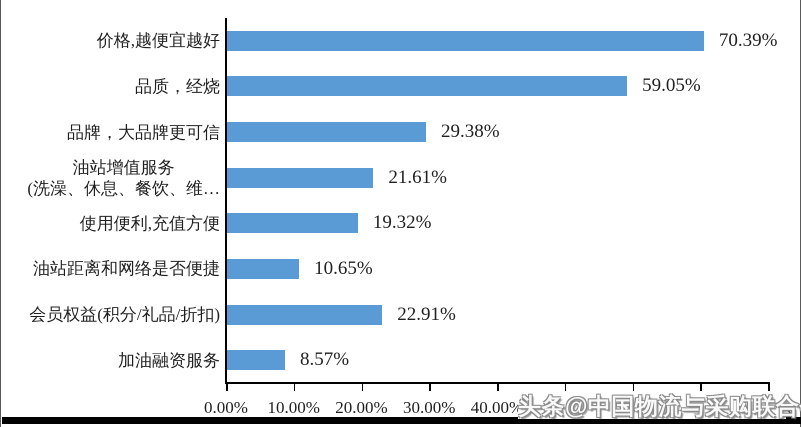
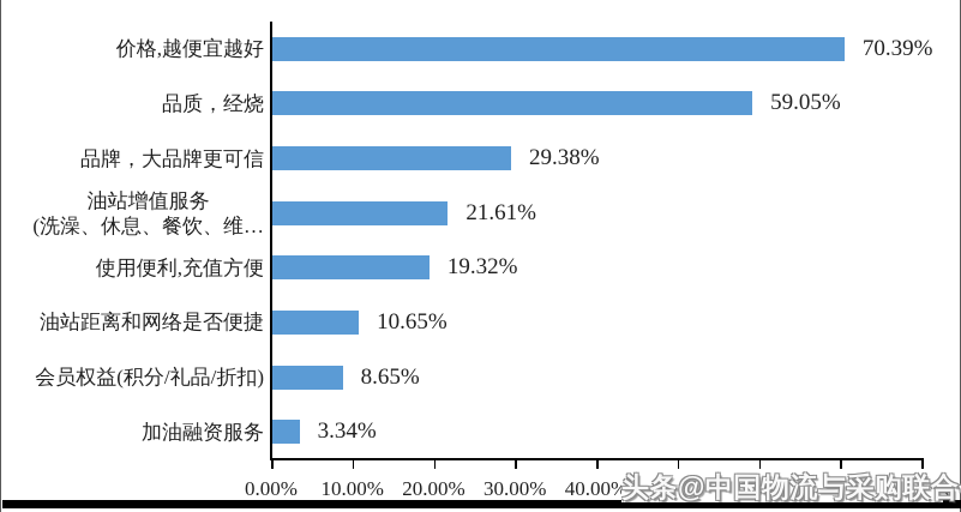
会员权益(积分/礼品/折扣): 22.91% -> 8.65%
加油融资服务: 8.57% -> 3.34%
